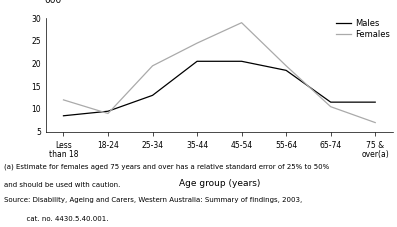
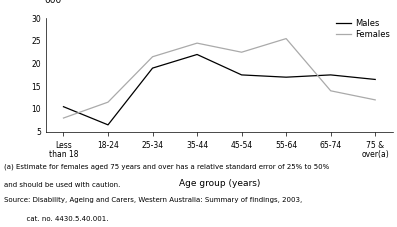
Males/Less than 18: 8.5 -> 10.5
Females/Less than 18: 12.0 -> 8.0
Males/18-24: 9.5 -> 6.5
Females/18-24: 9.0 -> 11.5
Males/25-34: 13.0 -> 19.0
Females/25-34: 19.5 -> 21.5
Males/35-44: 20.5 -> 22.0
Males/45-54: 20.5 -> 17.5
Females/45-54: 29.0 -> 22.5
Males/55-64: 18.5 -> 17.0
Females/55-64: 19.5 -> 25.5
Males/65-74: 11.5 -> 17.5
Females/65-74: 10.5 -> 14.0
Males/75 & over(a): 11.5 -> 16.5
Females/75 & over(a): 7.0 -> 12.0
